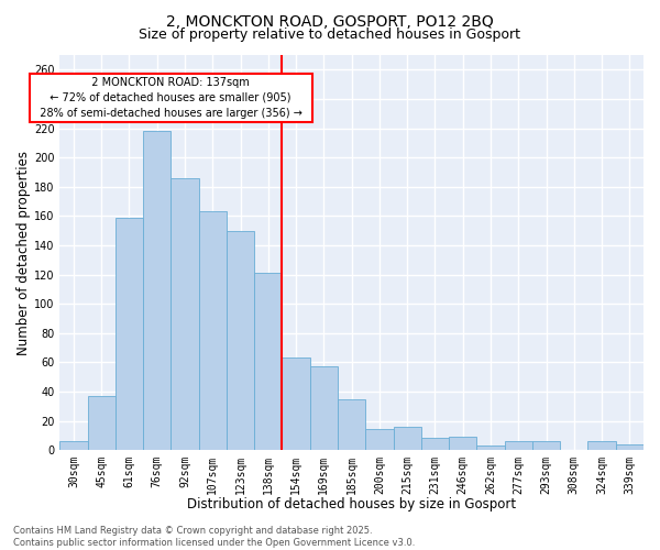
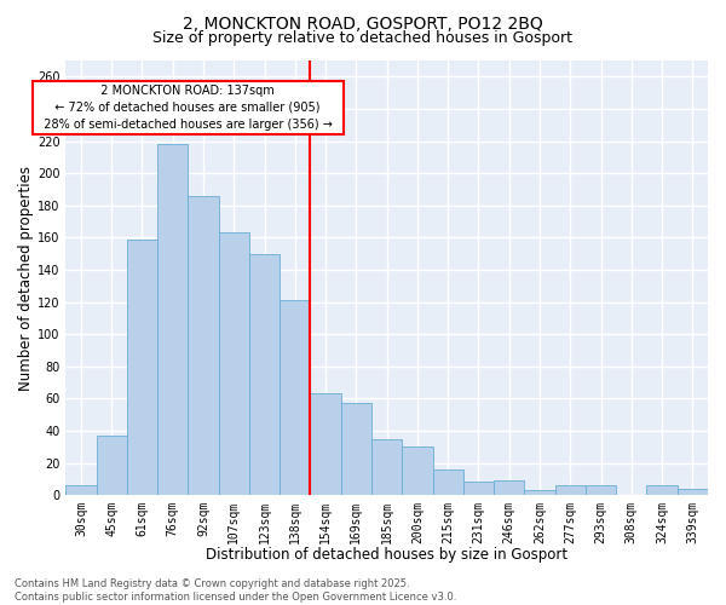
200sqm: 14 -> 30
